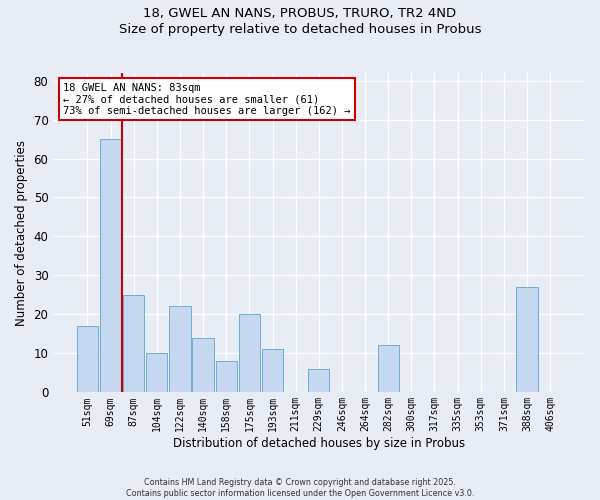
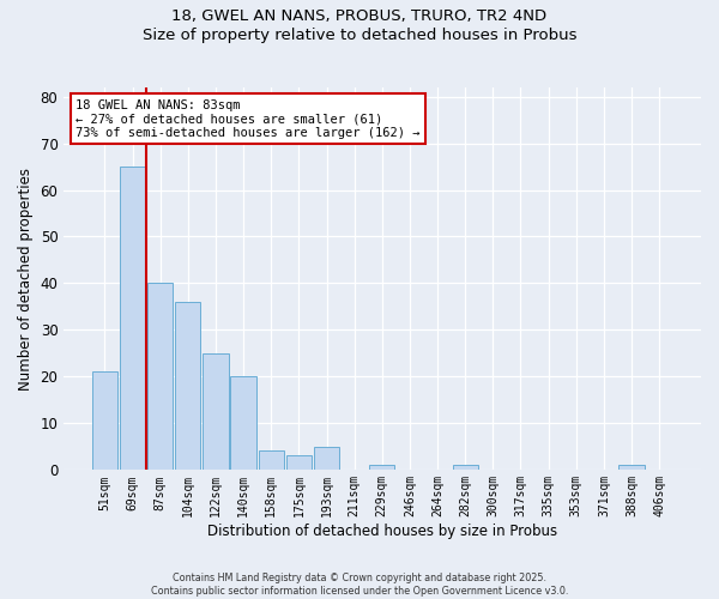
51sqm: 17 -> 21
87sqm: 25 -> 40
104sqm: 10 -> 36
122sqm: 22 -> 25
140sqm: 14 -> 20
158sqm: 8 -> 4
175sqm: 20 -> 3
193sqm: 11 -> 5
229sqm: 6 -> 1
282sqm: 12 -> 1
388sqm: 27 -> 1
